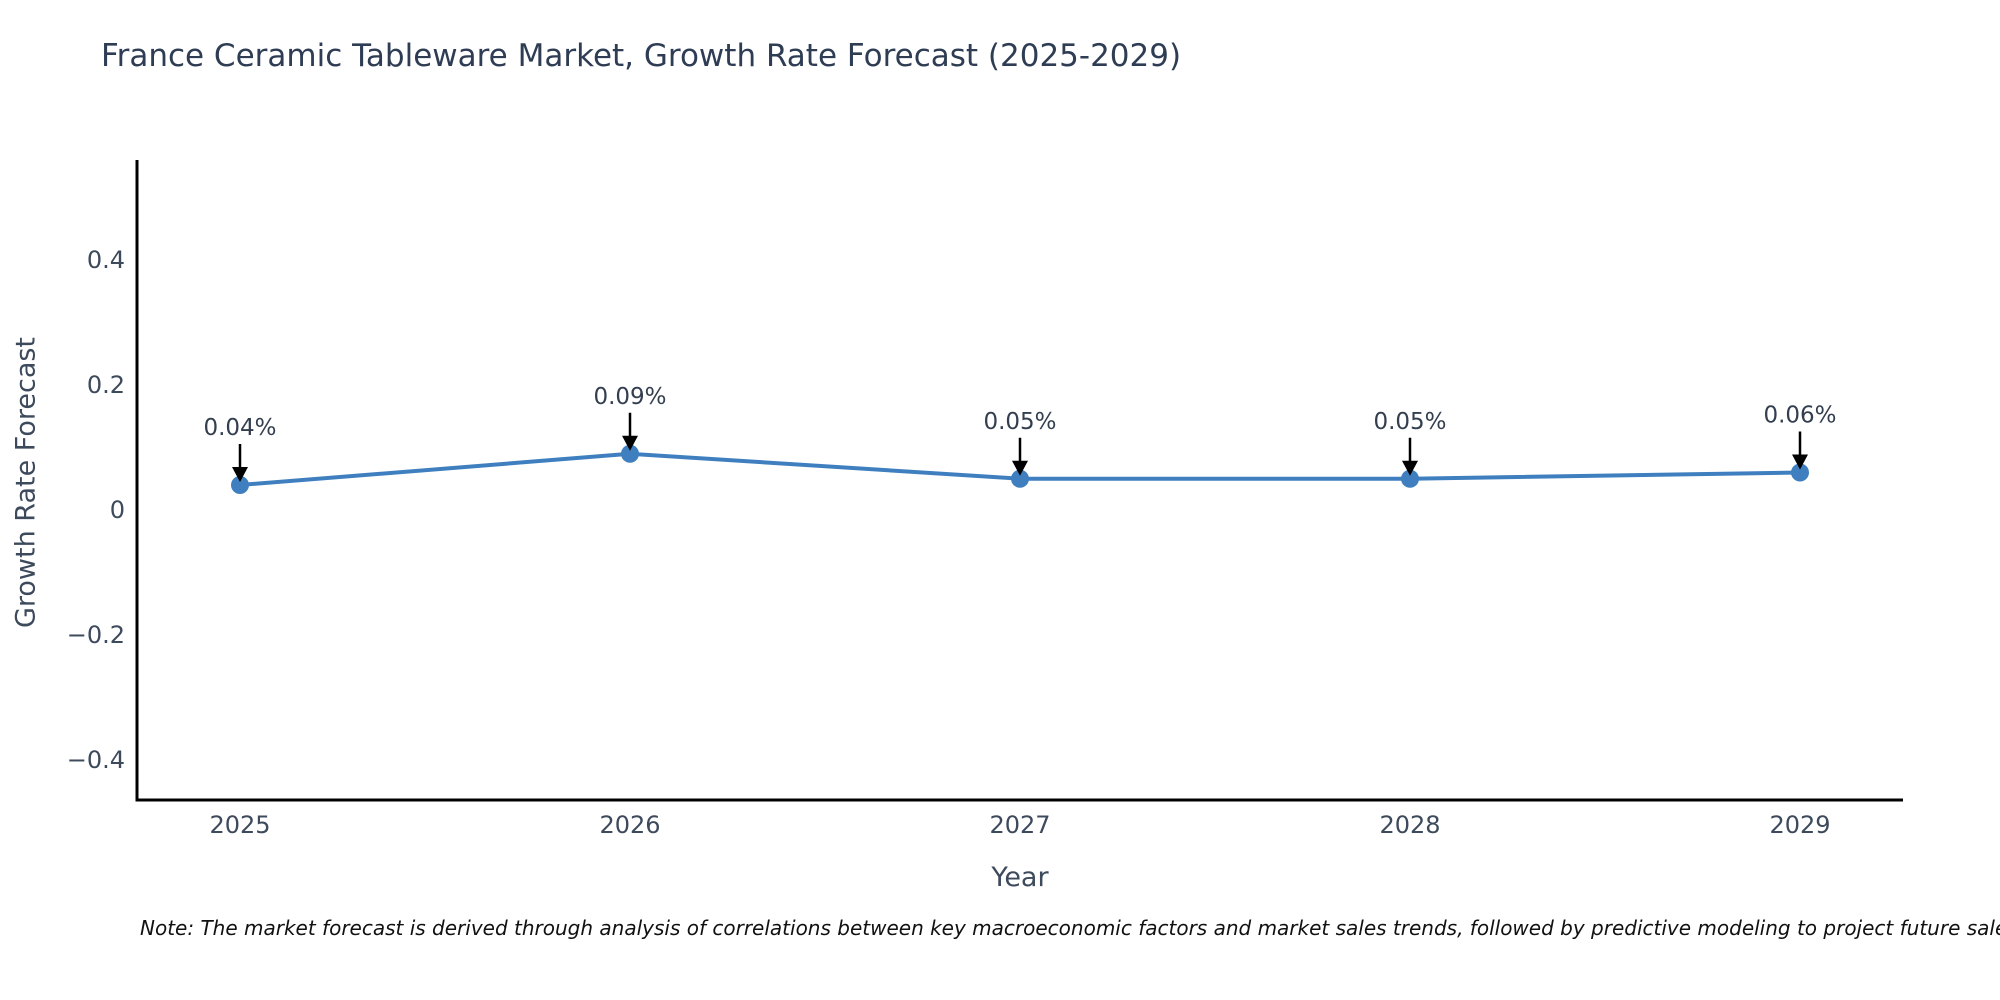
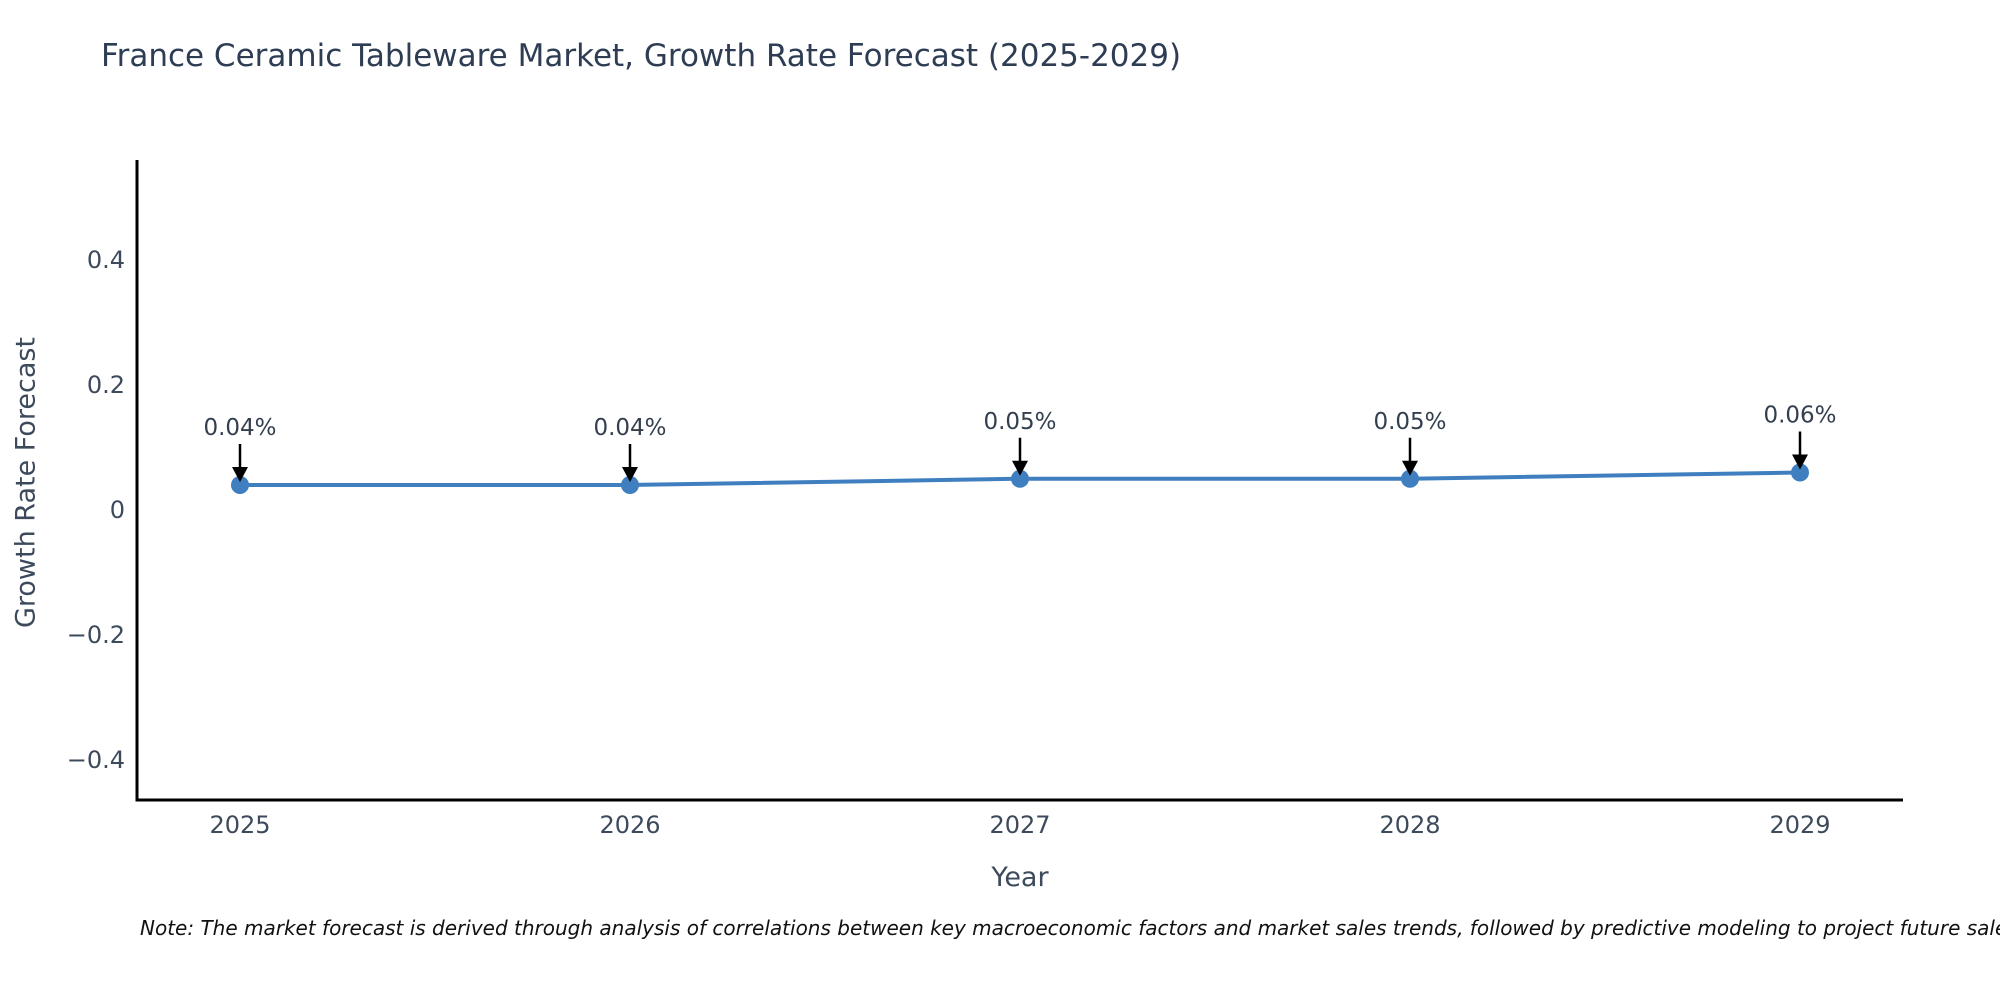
2026: 0.09% -> 0.04%
